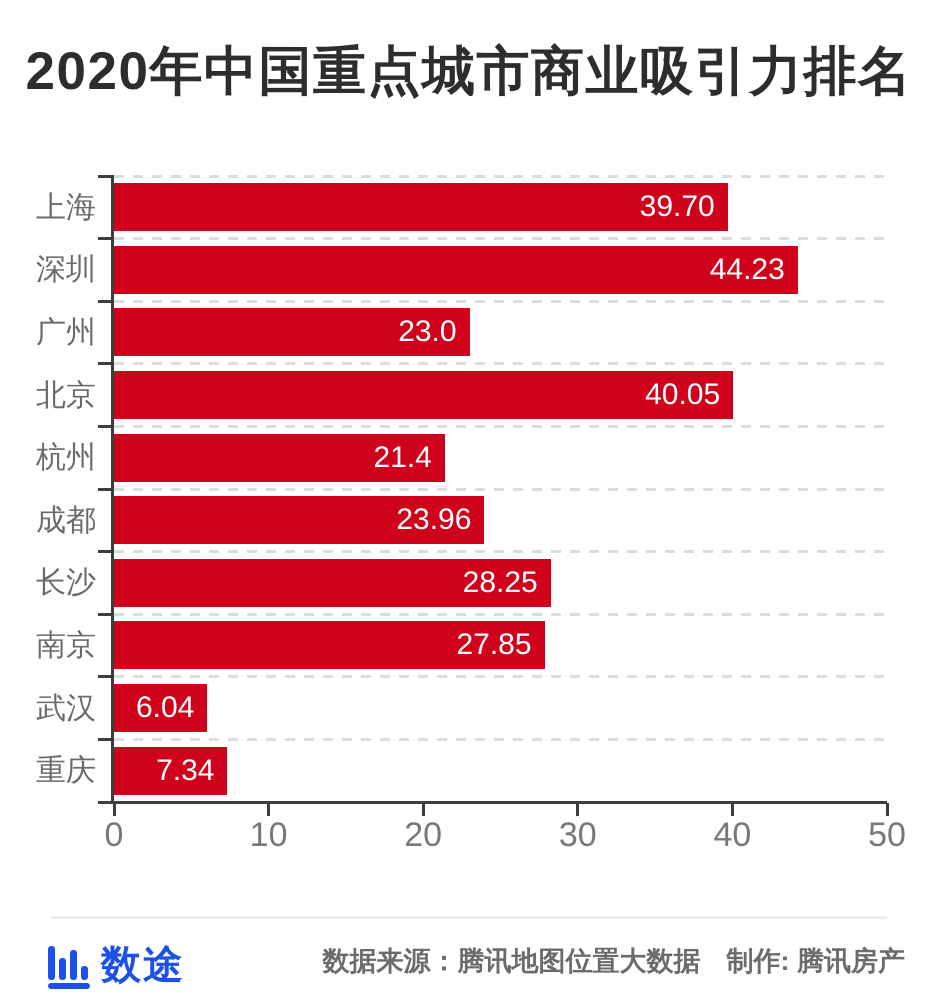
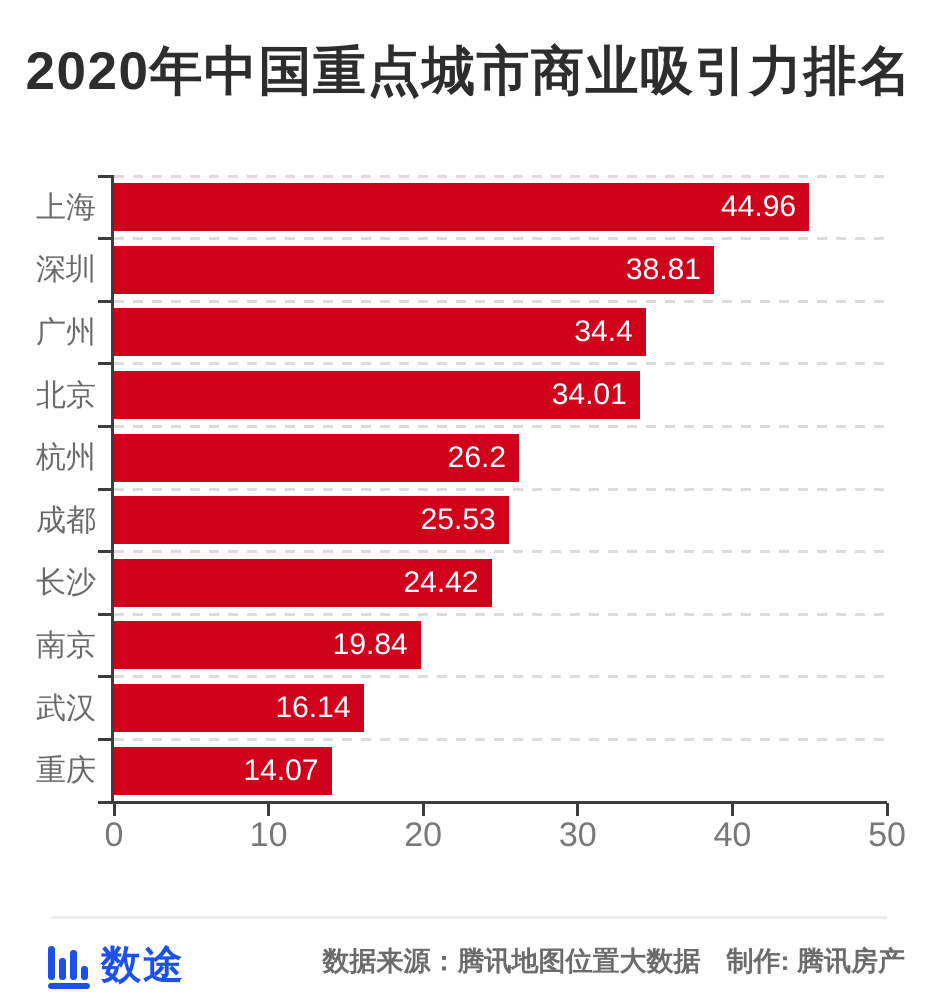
上海: 39.70 -> 44.96
深圳: 44.23 -> 38.81
广州: 23.0 -> 34.4
北京: 40.05 -> 34.01
杭州: 21.4 -> 26.2
成都: 23.96 -> 25.53
长沙: 28.25 -> 24.42
南京: 27.85 -> 19.84
武汉: 6.04 -> 16.14
重庆: 7.34 -> 14.07
